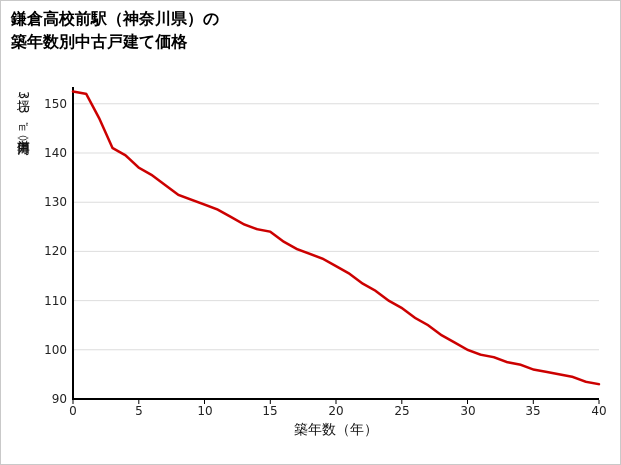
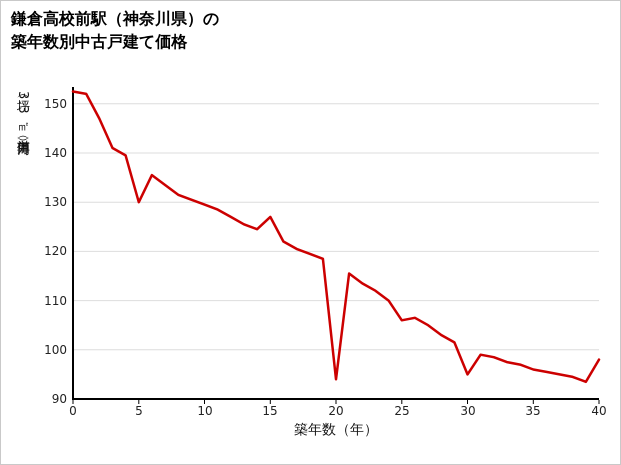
5: 137 -> 130
15: 124 -> 127
20: 117 -> 94
25: 108 -> 106
30: 100 -> 95
40: 93 -> 98
